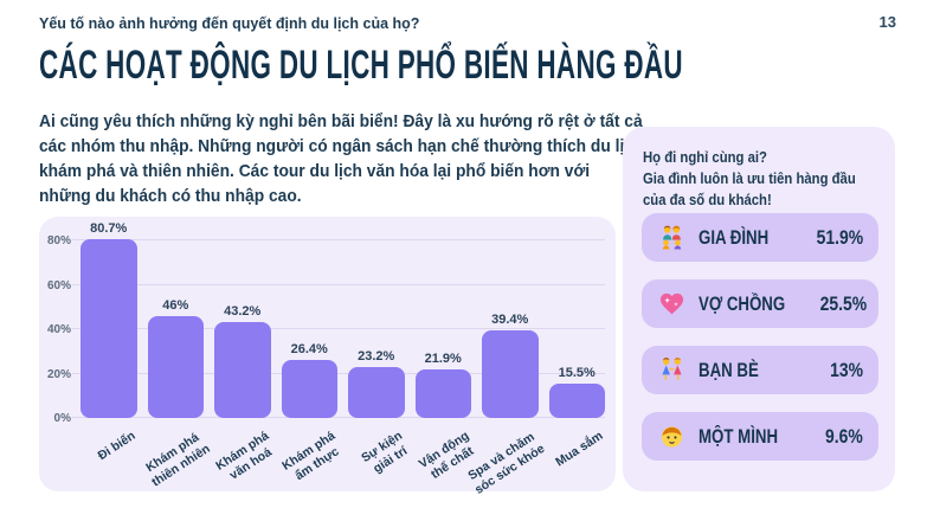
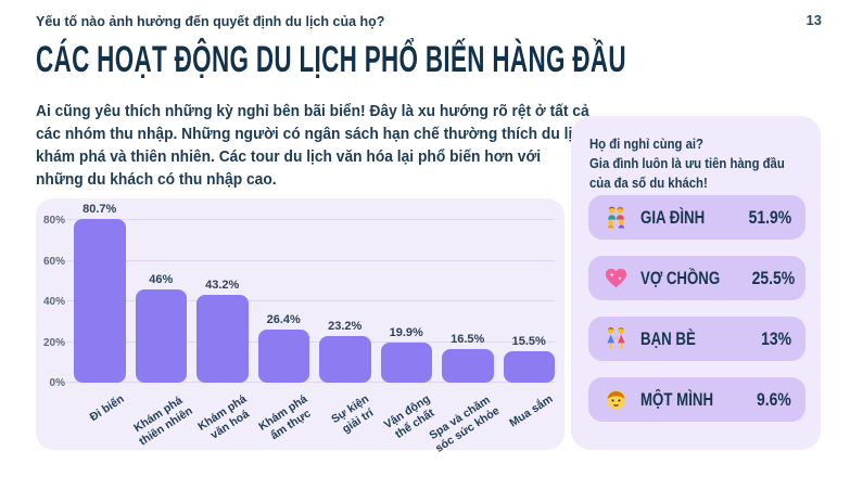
Vận động thể chất: 21.9% -> 19.9%
Spa và chăm sóc sức khỏe: 39.4% -> 16.5%
